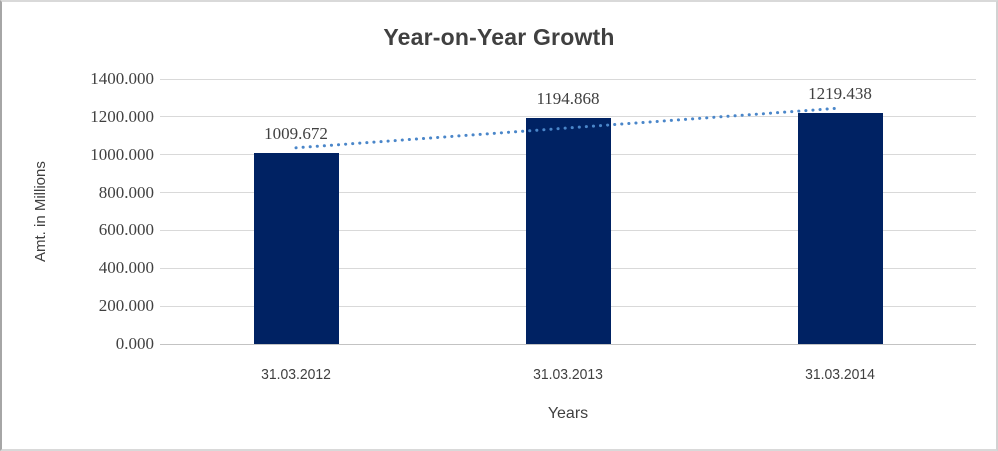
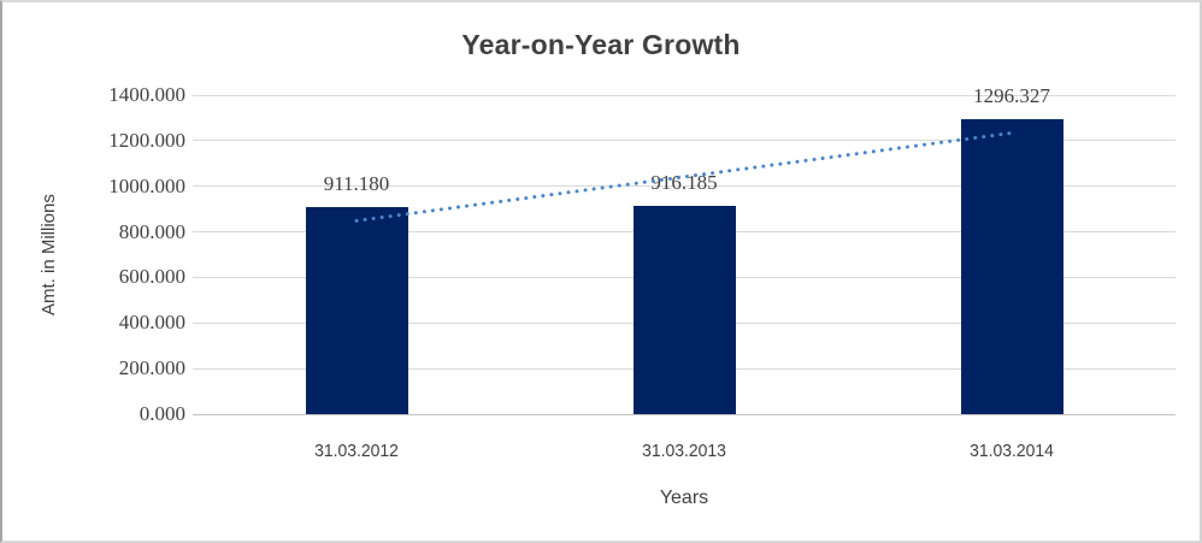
31.03.2012: 1009.672 -> 911.180
31.03.2013: 1194.868 -> 916.185
31.03.2014: 1219.438 -> 1296.327
